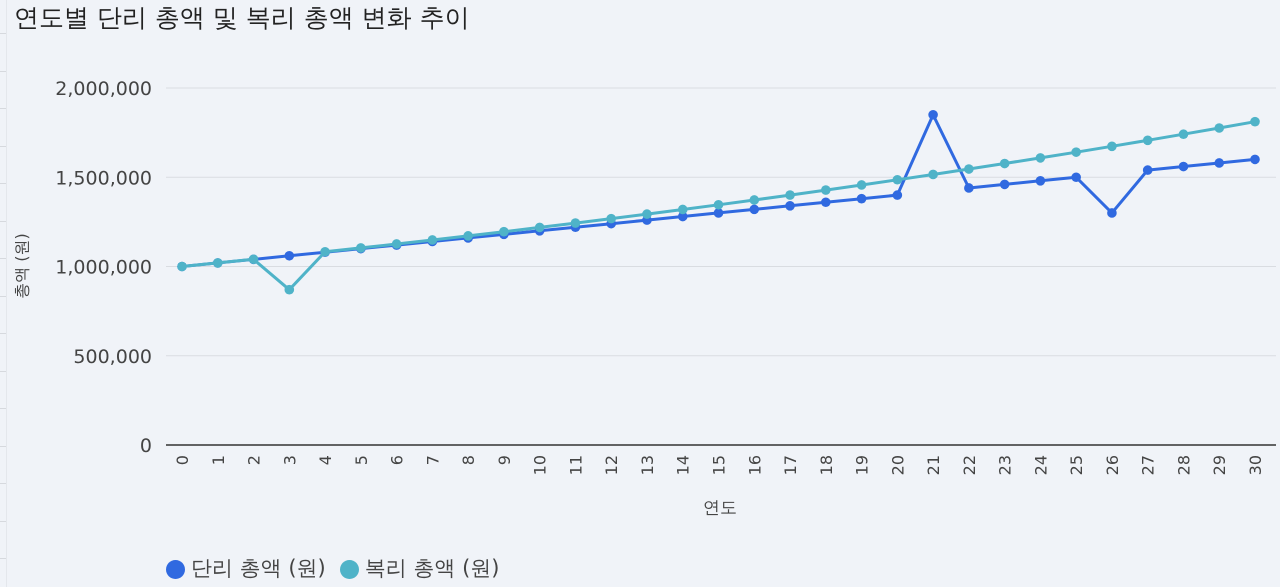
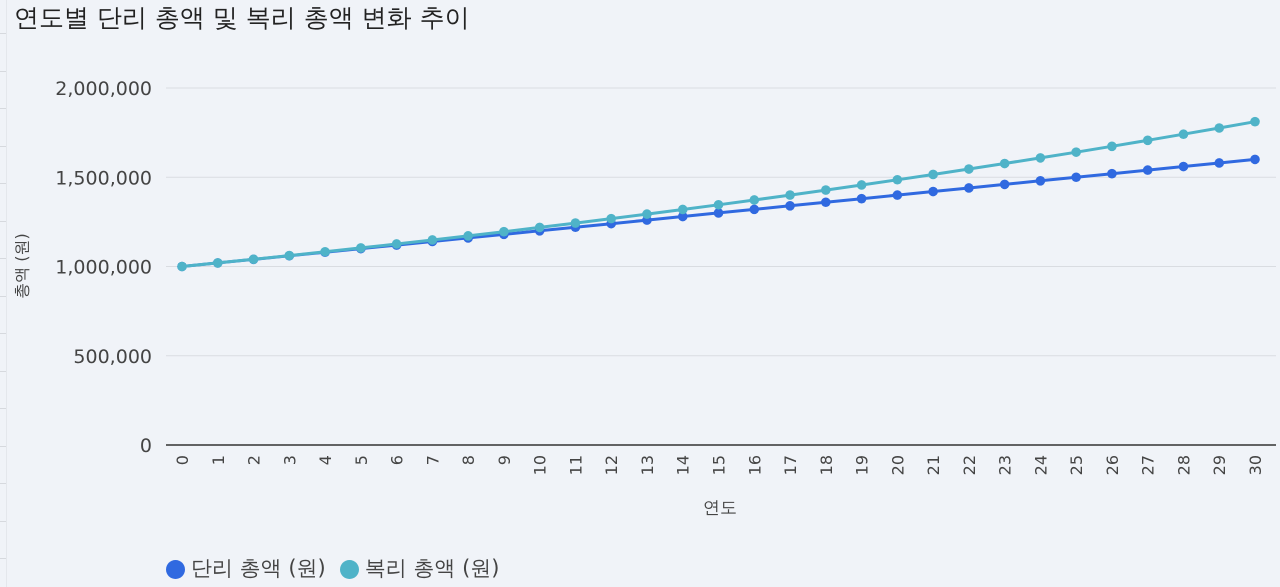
복리 총액 (원)/3: 870000 -> 1060000
단리 총액 (원)/21: 1850000 -> 1420000
단리 총액 (원)/26: 1300000 -> 1520000
